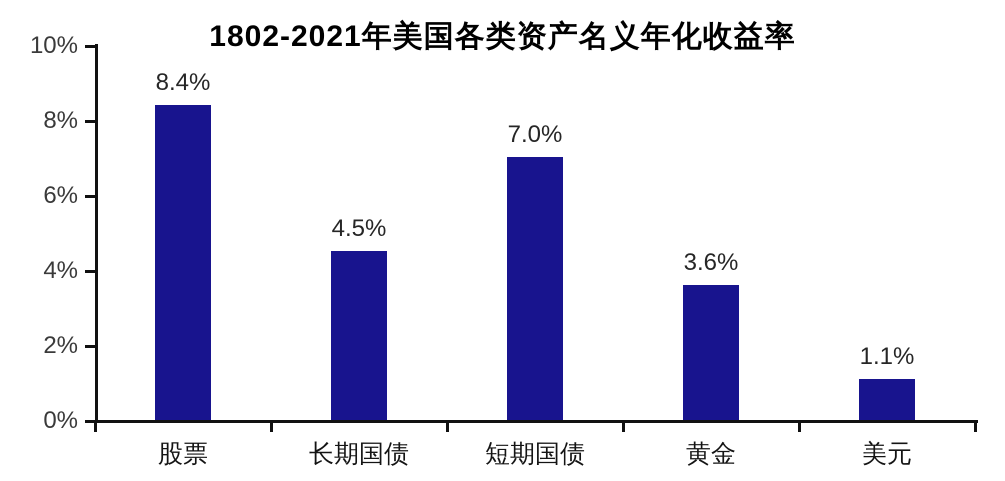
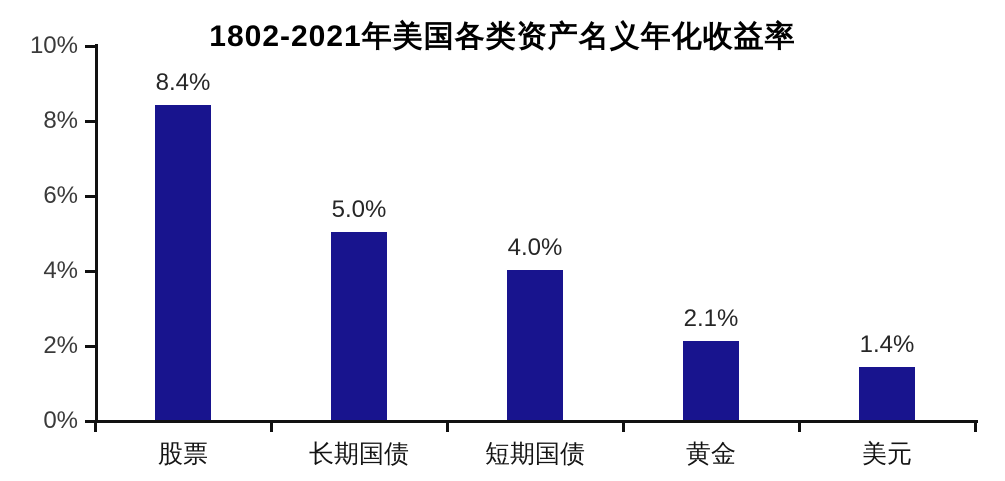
长期国债: 4.5% -> 5.0%
短期国债: 7.0% -> 4.0%
黄金: 3.6% -> 2.1%
美元: 1.1% -> 1.4%
